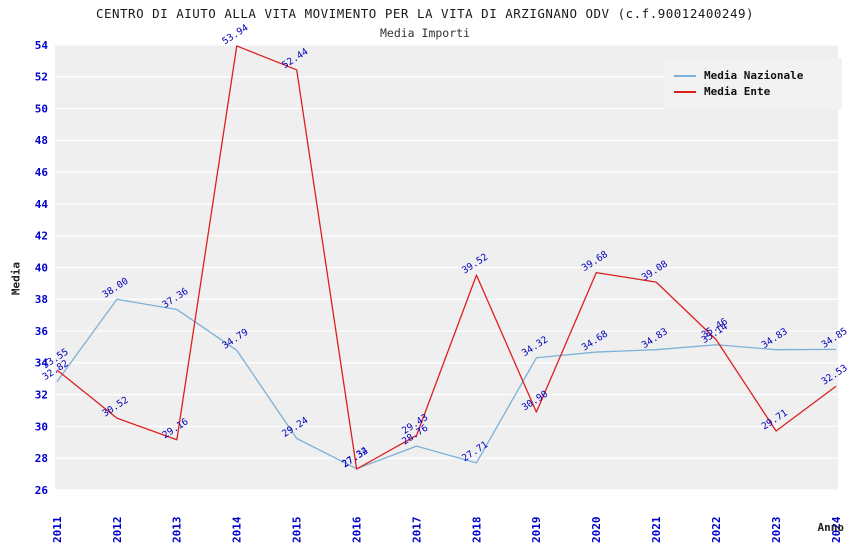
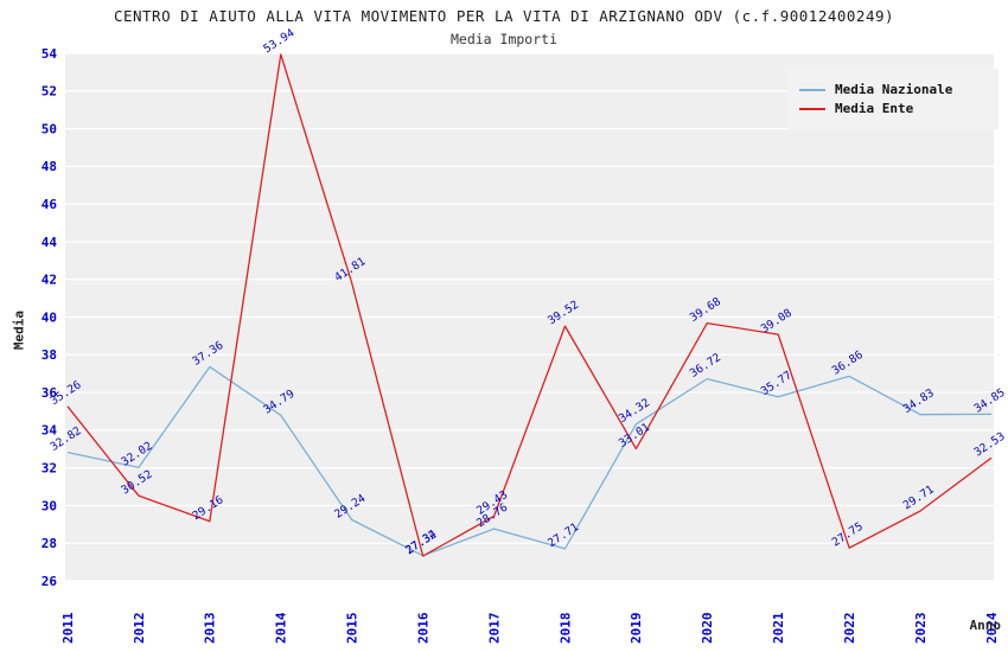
Media Ente/2011: 33.55 -> 35.26
Media Nazionale/2012: 38.00 -> 32.02
Media Ente/2015: 52.44 -> 41.81
Media Ente/2019: 30.90 -> 33.01
Media Nazionale/2020: 34.68 -> 36.72
Media Nazionale/2021: 34.83 -> 35.77
Media Nazionale/2022: 35.14 -> 36.86
Media Ente/2022: 35.46 -> 27.75
